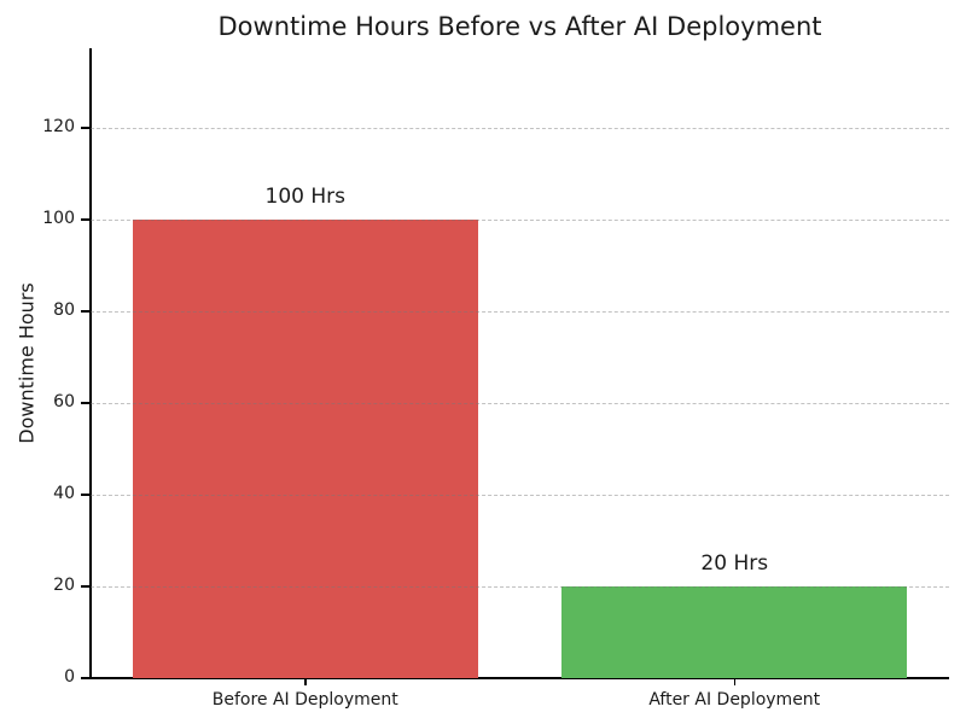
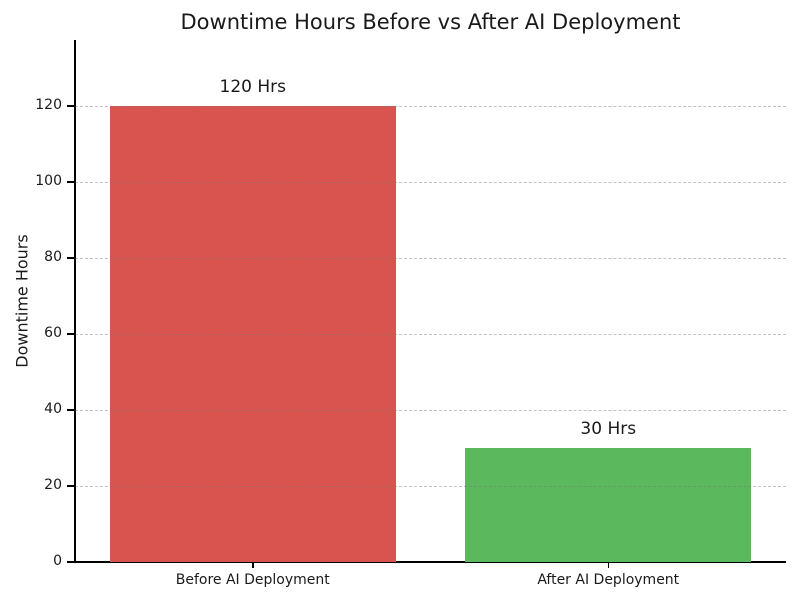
Before AI Deployment: 100 -> 120
After AI Deployment: 20 -> 30
